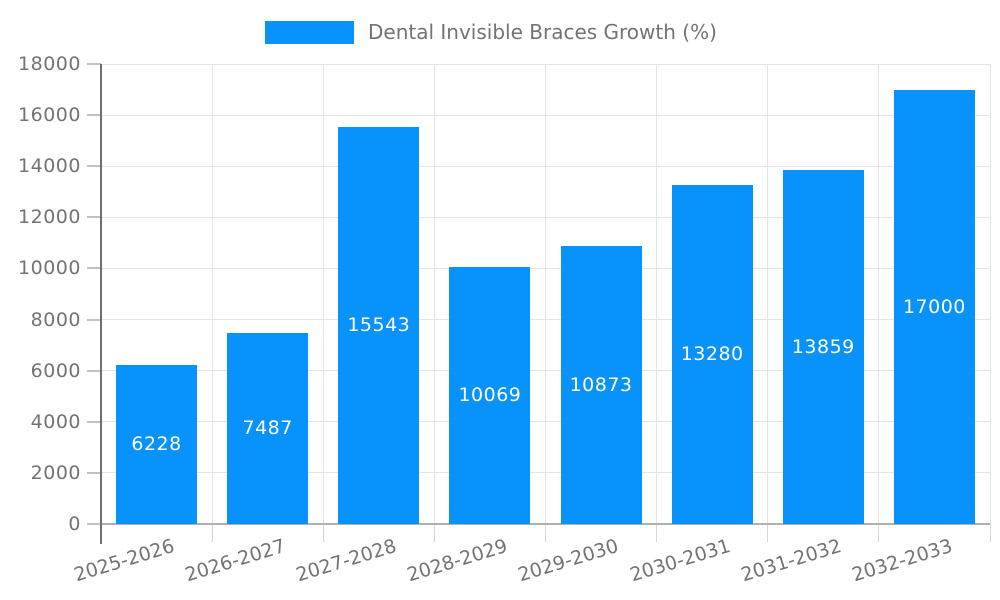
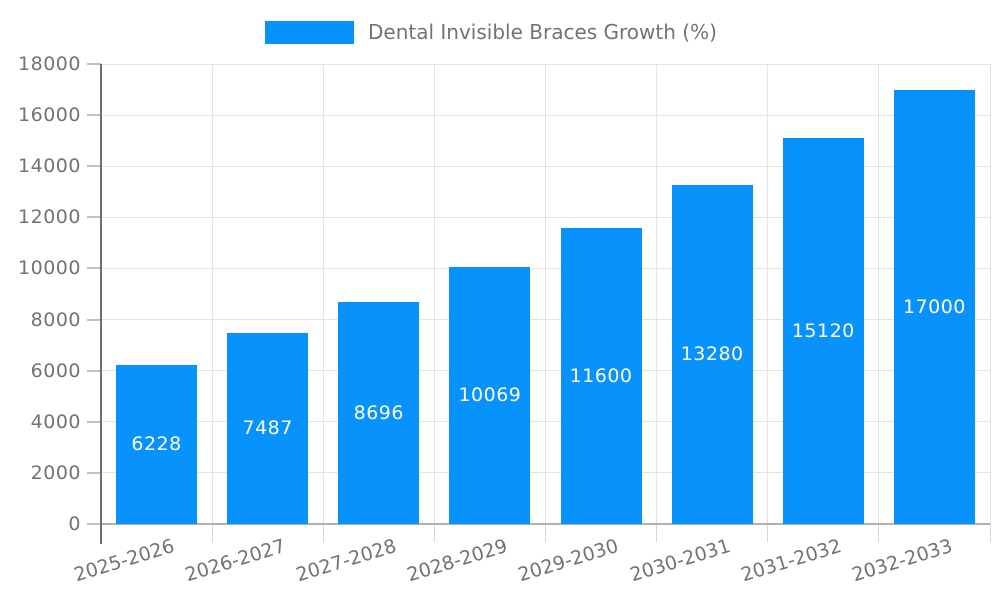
2027-2028: 15543 -> 8696
2029-2030: 10873 -> 11600
2031-2032: 13859 -> 15120
